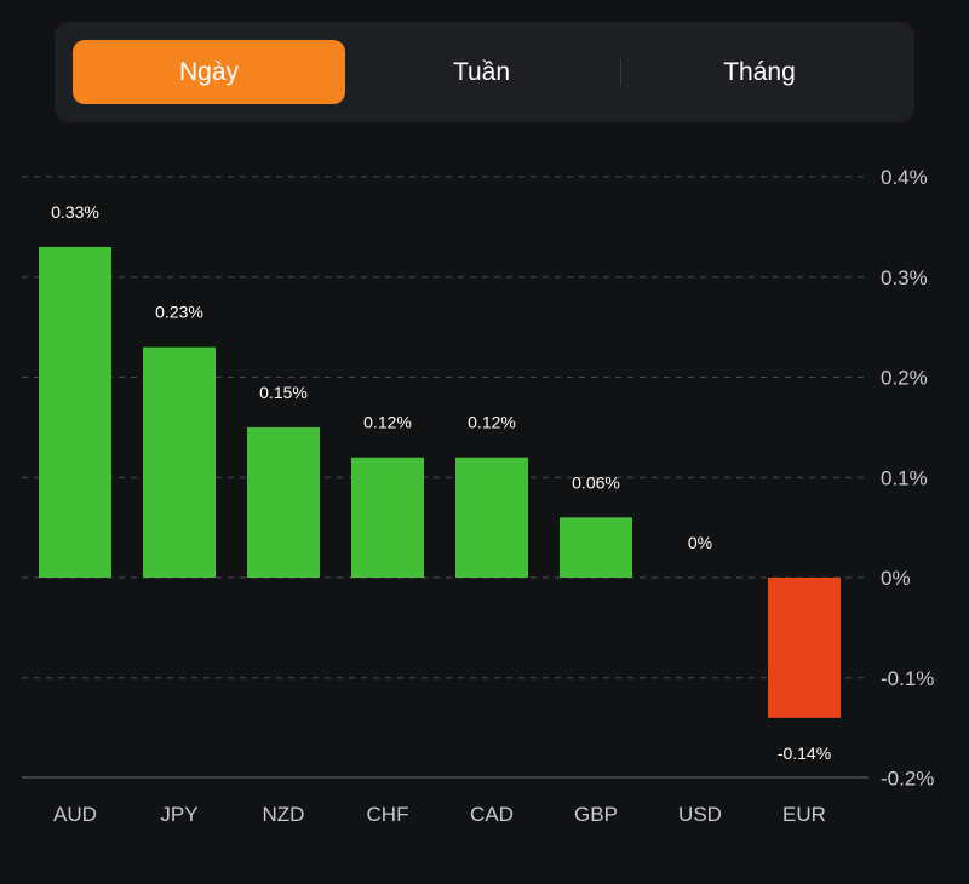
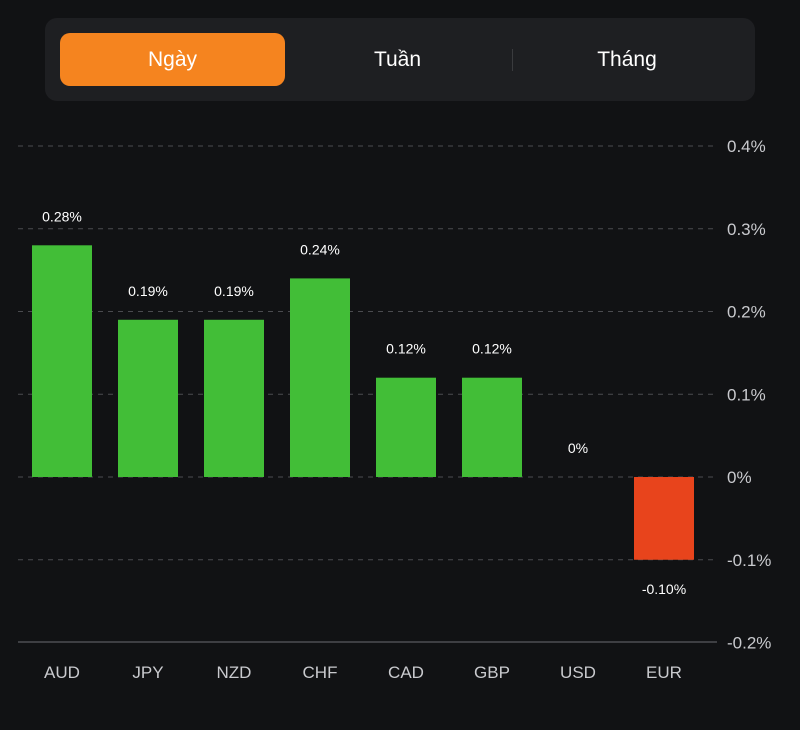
AUD: 0.33% -> 0.28%
JPY: 0.23% -> 0.19%
NZD: 0.15% -> 0.19%
CHF: 0.12% -> 0.24%
GBP: 0.06% -> 0.12%
EUR: -0.14% -> -0.10%
